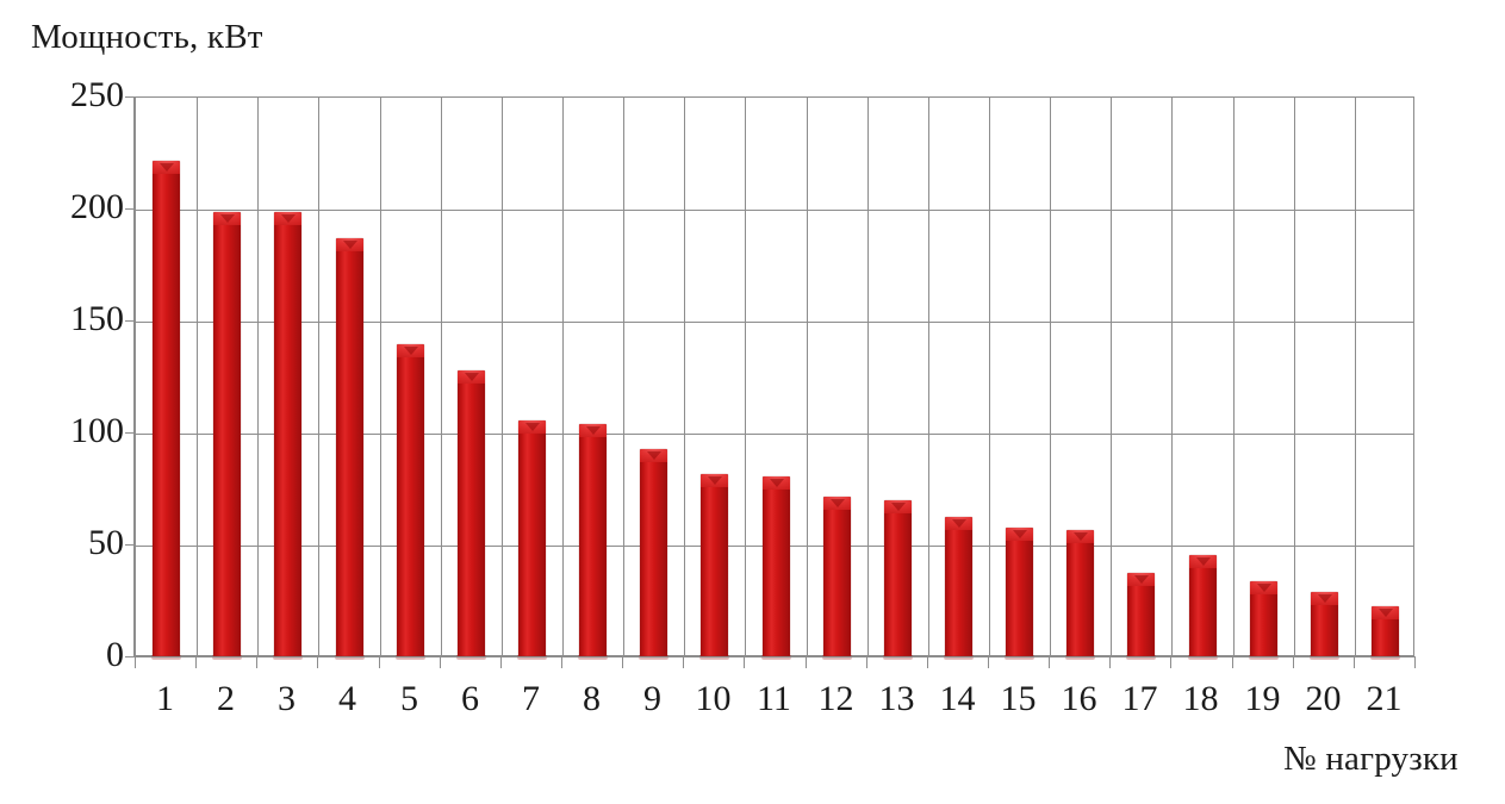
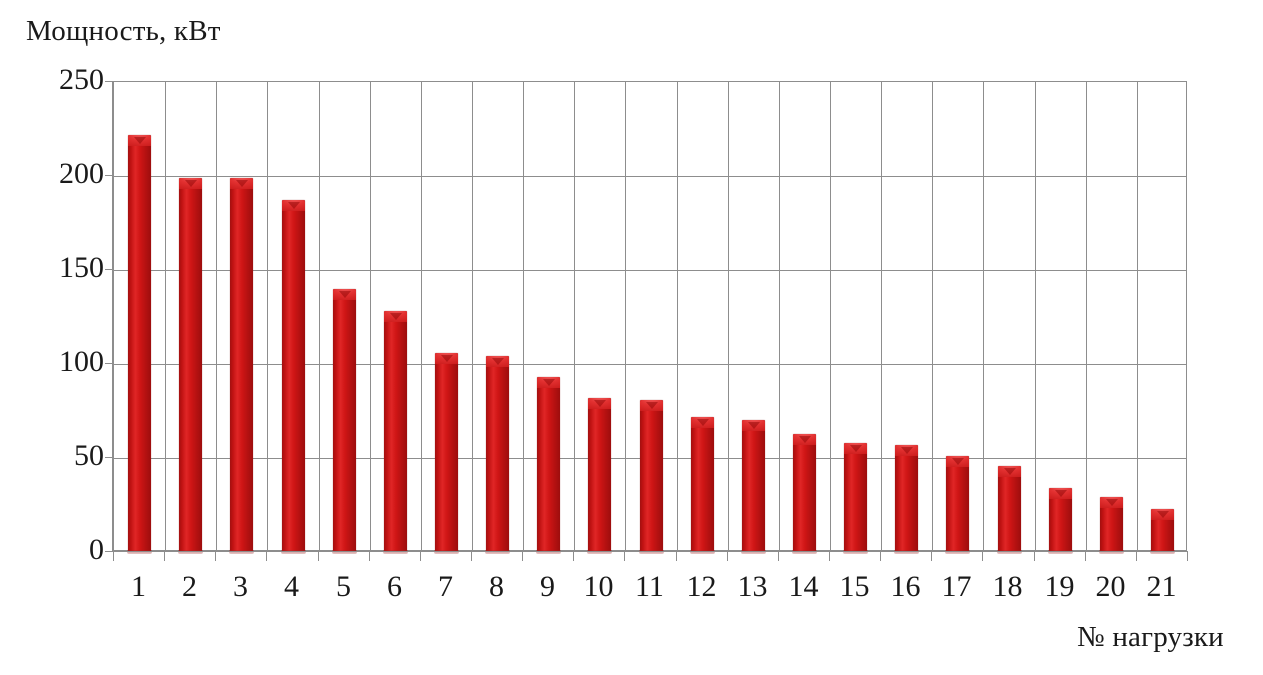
17: 38 -> 51
